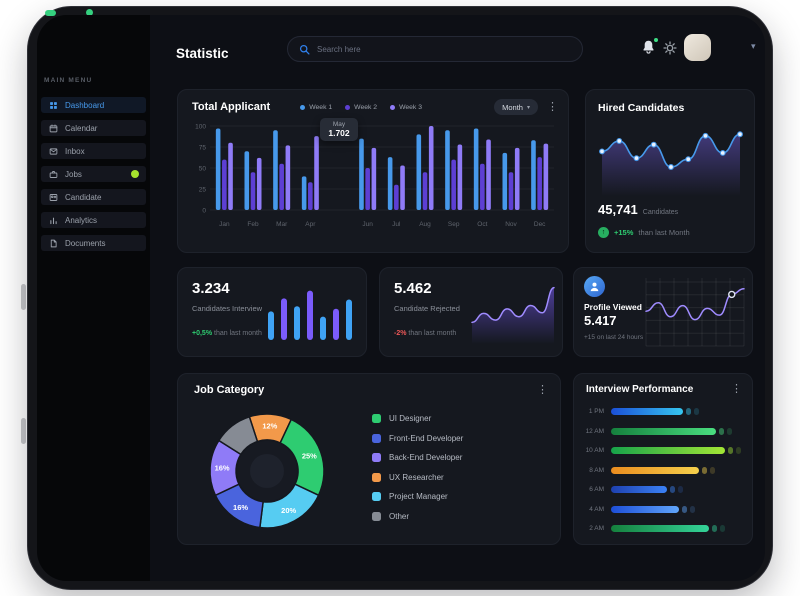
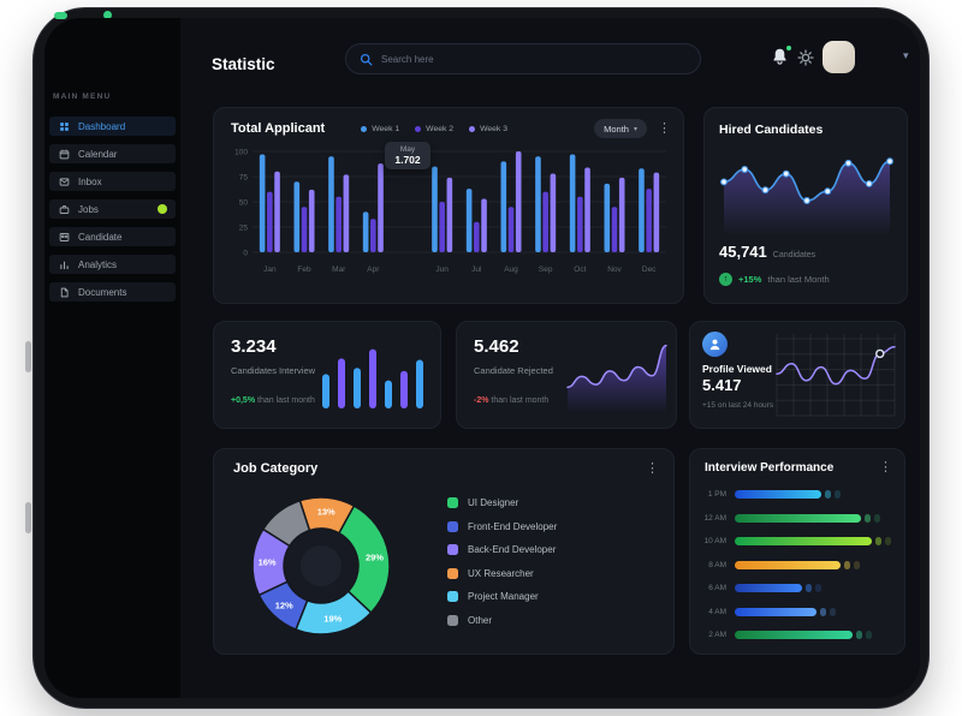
Job Category/UI Designer: 25% -> 29%
Job Category/Front-End Developer: 16% -> 12%
Job Category/UX Researcher: 12% -> 13%
Job Category/Project Manager: 20% -> 19%
